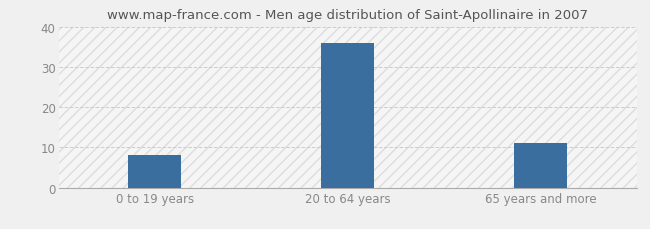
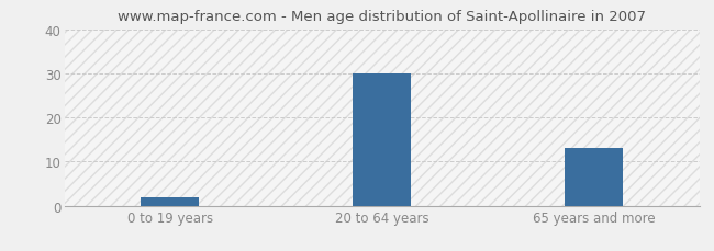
0 to 19 years: 8 -> 2
20 to 64 years: 36 -> 30
65 years and more: 11 -> 13
